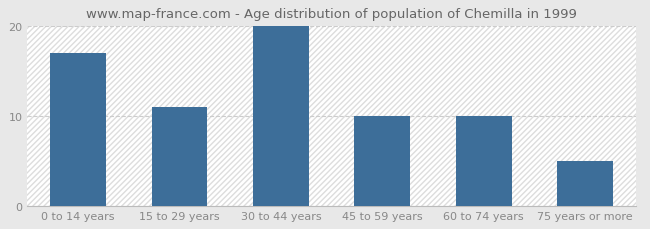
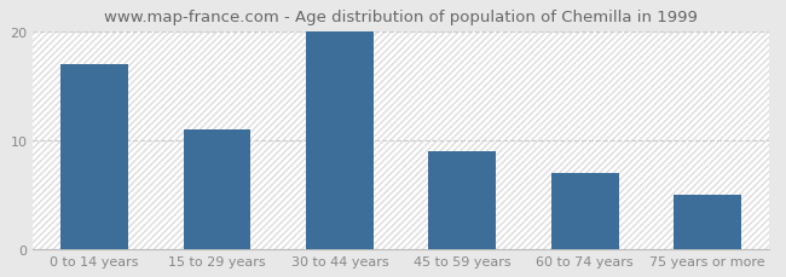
45 to 59 years: 10 -> 9
60 to 74 years: 10 -> 7
